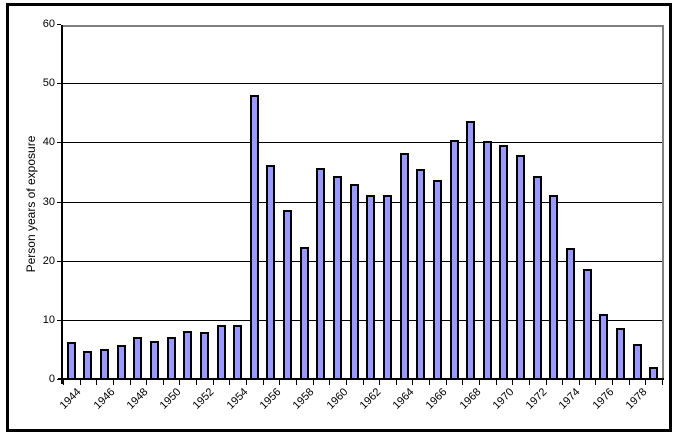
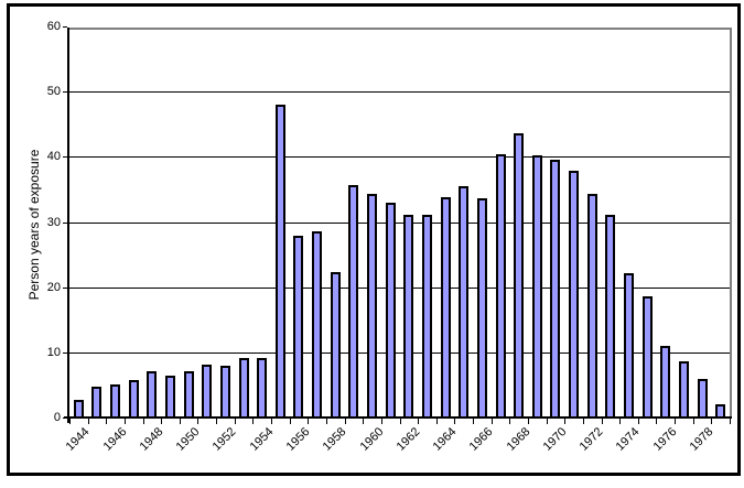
1944: 6 -> 3
1956: 36 -> 28
1964: 38 -> 34
